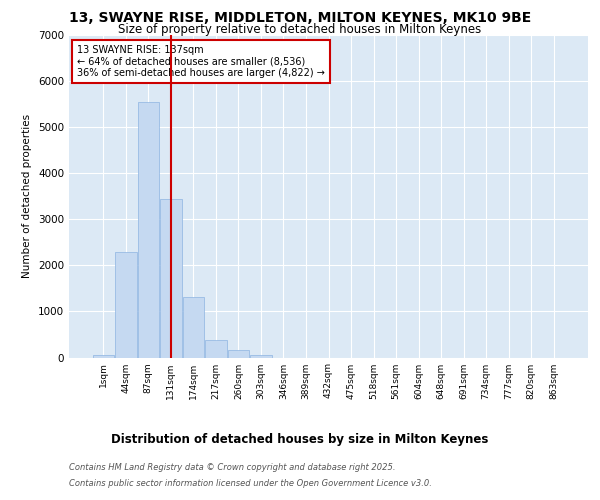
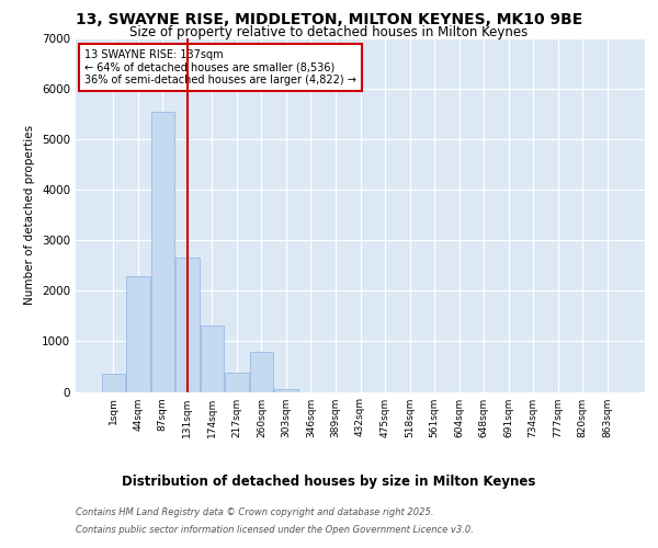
1sqm: 50 -> 350
131sqm: 3450 -> 2650
260sqm: 160 -> 800
